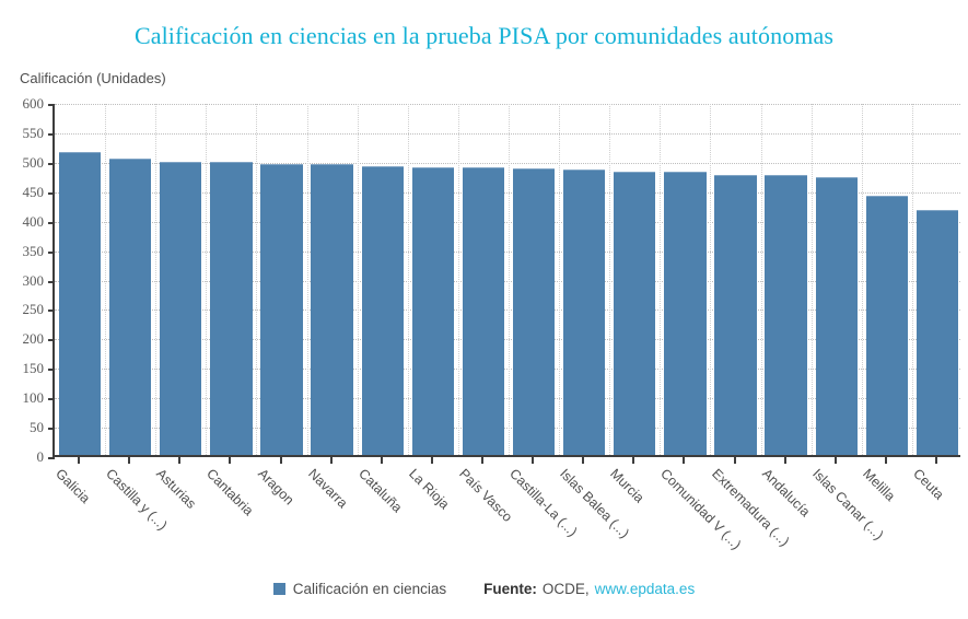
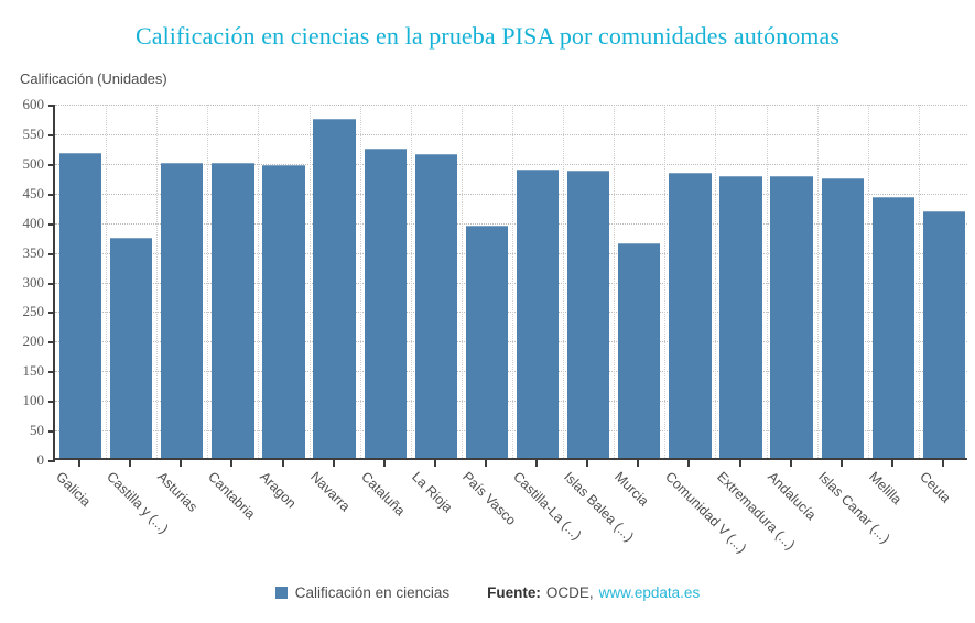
Castilla y (...): 500 -> 370
Navarra: 490 -> 570
Cataluña: 490 -> 520
La Rioja: 490 -> 510
País Vasco: 490 -> 390
Murcia: 480 -> 360
